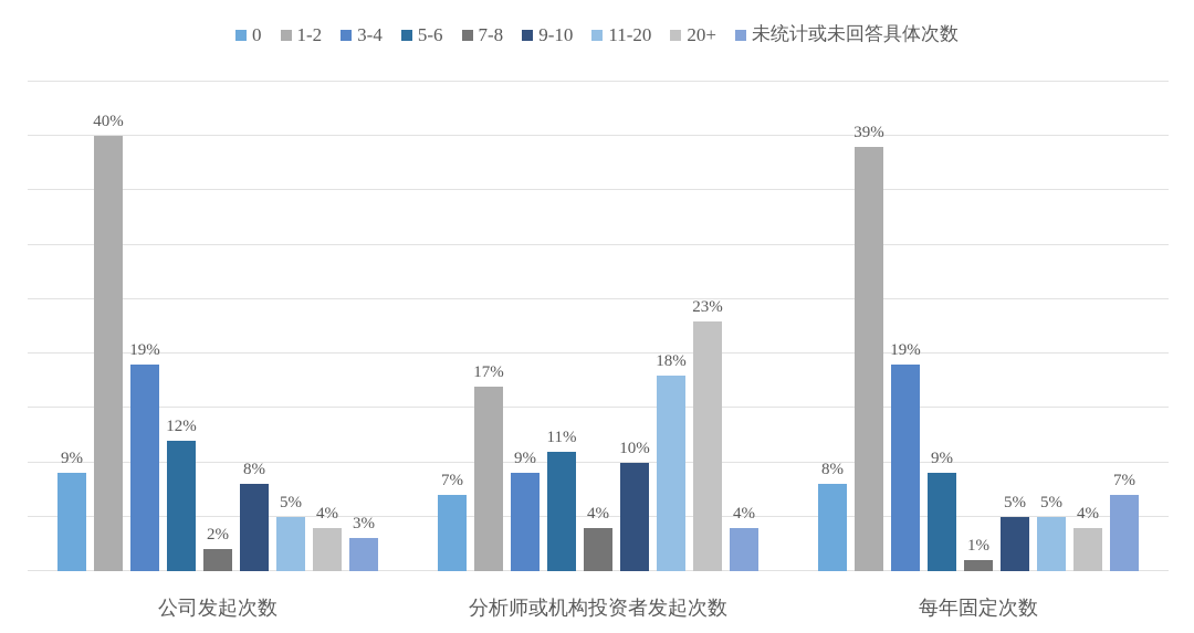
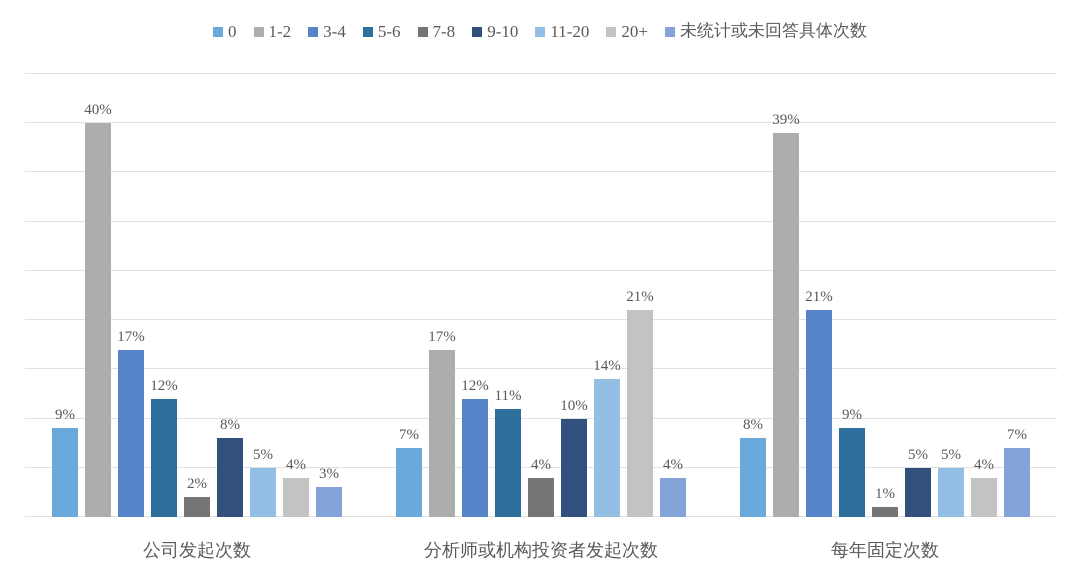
3-4/公司发起次数: 19% -> 17%
3-4/分析师或机构投资者发起次数: 9% -> 12%
11-20/分析师或机构投资者发起次数: 18% -> 14%
20+/分析师或机构投资者发起次数: 23% -> 21%
3-4/每年固定次数: 19% -> 21%
